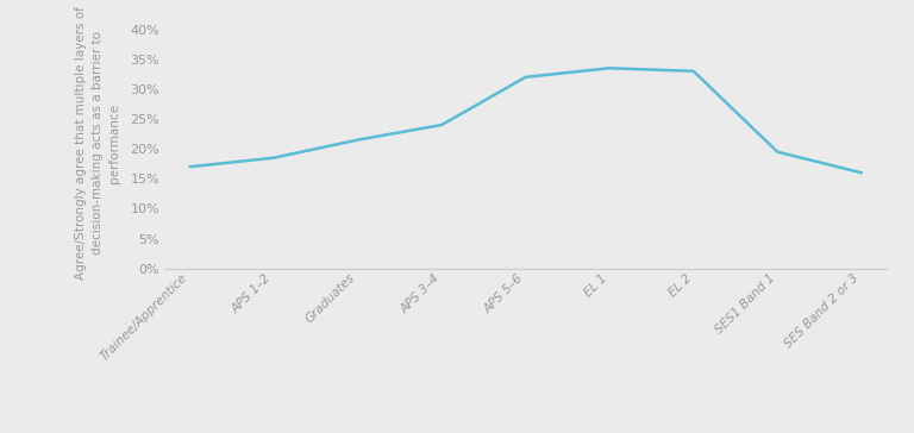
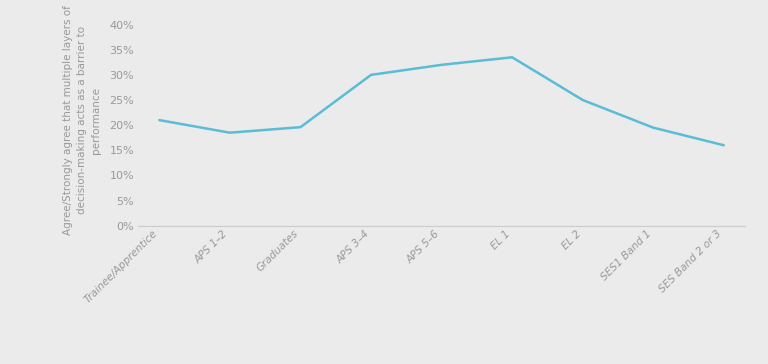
Trainee/Apprentice: 17.0% -> 21.0%
Graduates: 21.5% -> 19.6%
APS 3–4: 24.0% -> 30.0%
EL 2: 33.0% -> 25.0%
